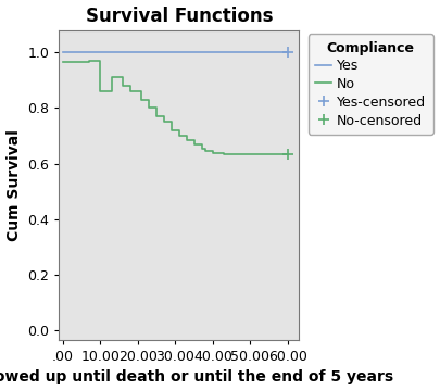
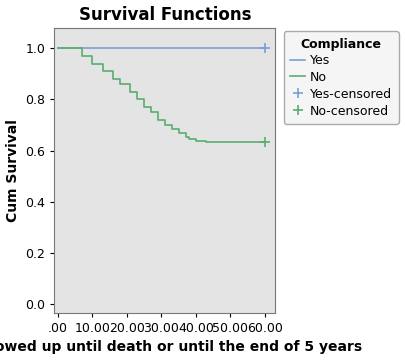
.00: 0.965 -> 1.000
10.00: 0.860 -> 0.940
